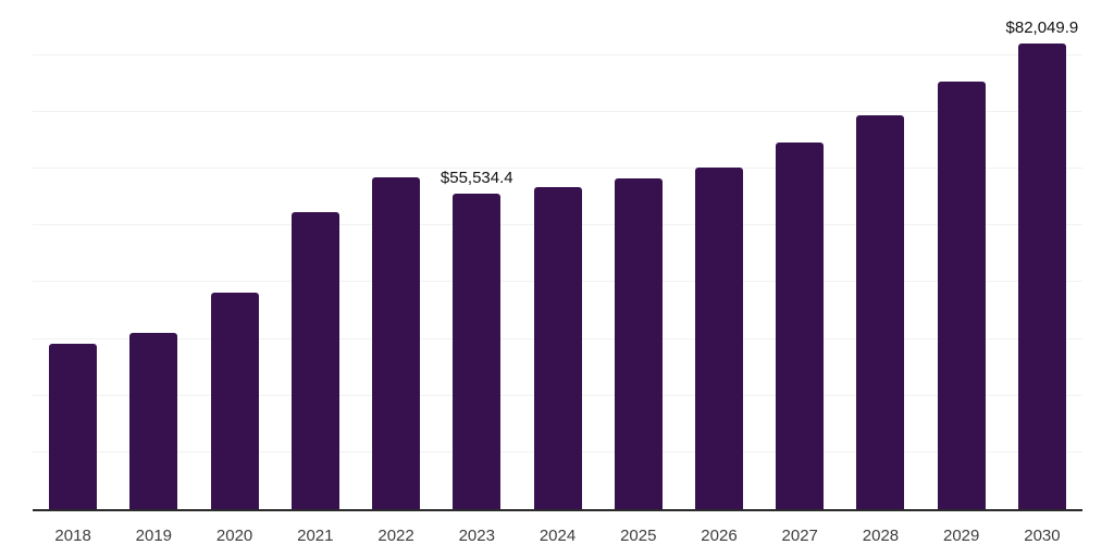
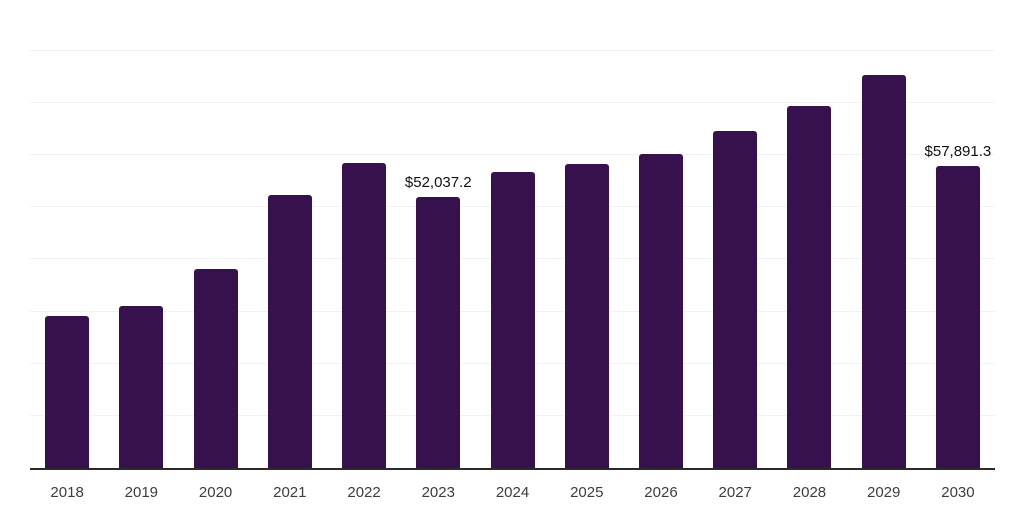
2023: $55,534.4 -> $52,037.2
2030: $82,049.9 -> $57,891.3
